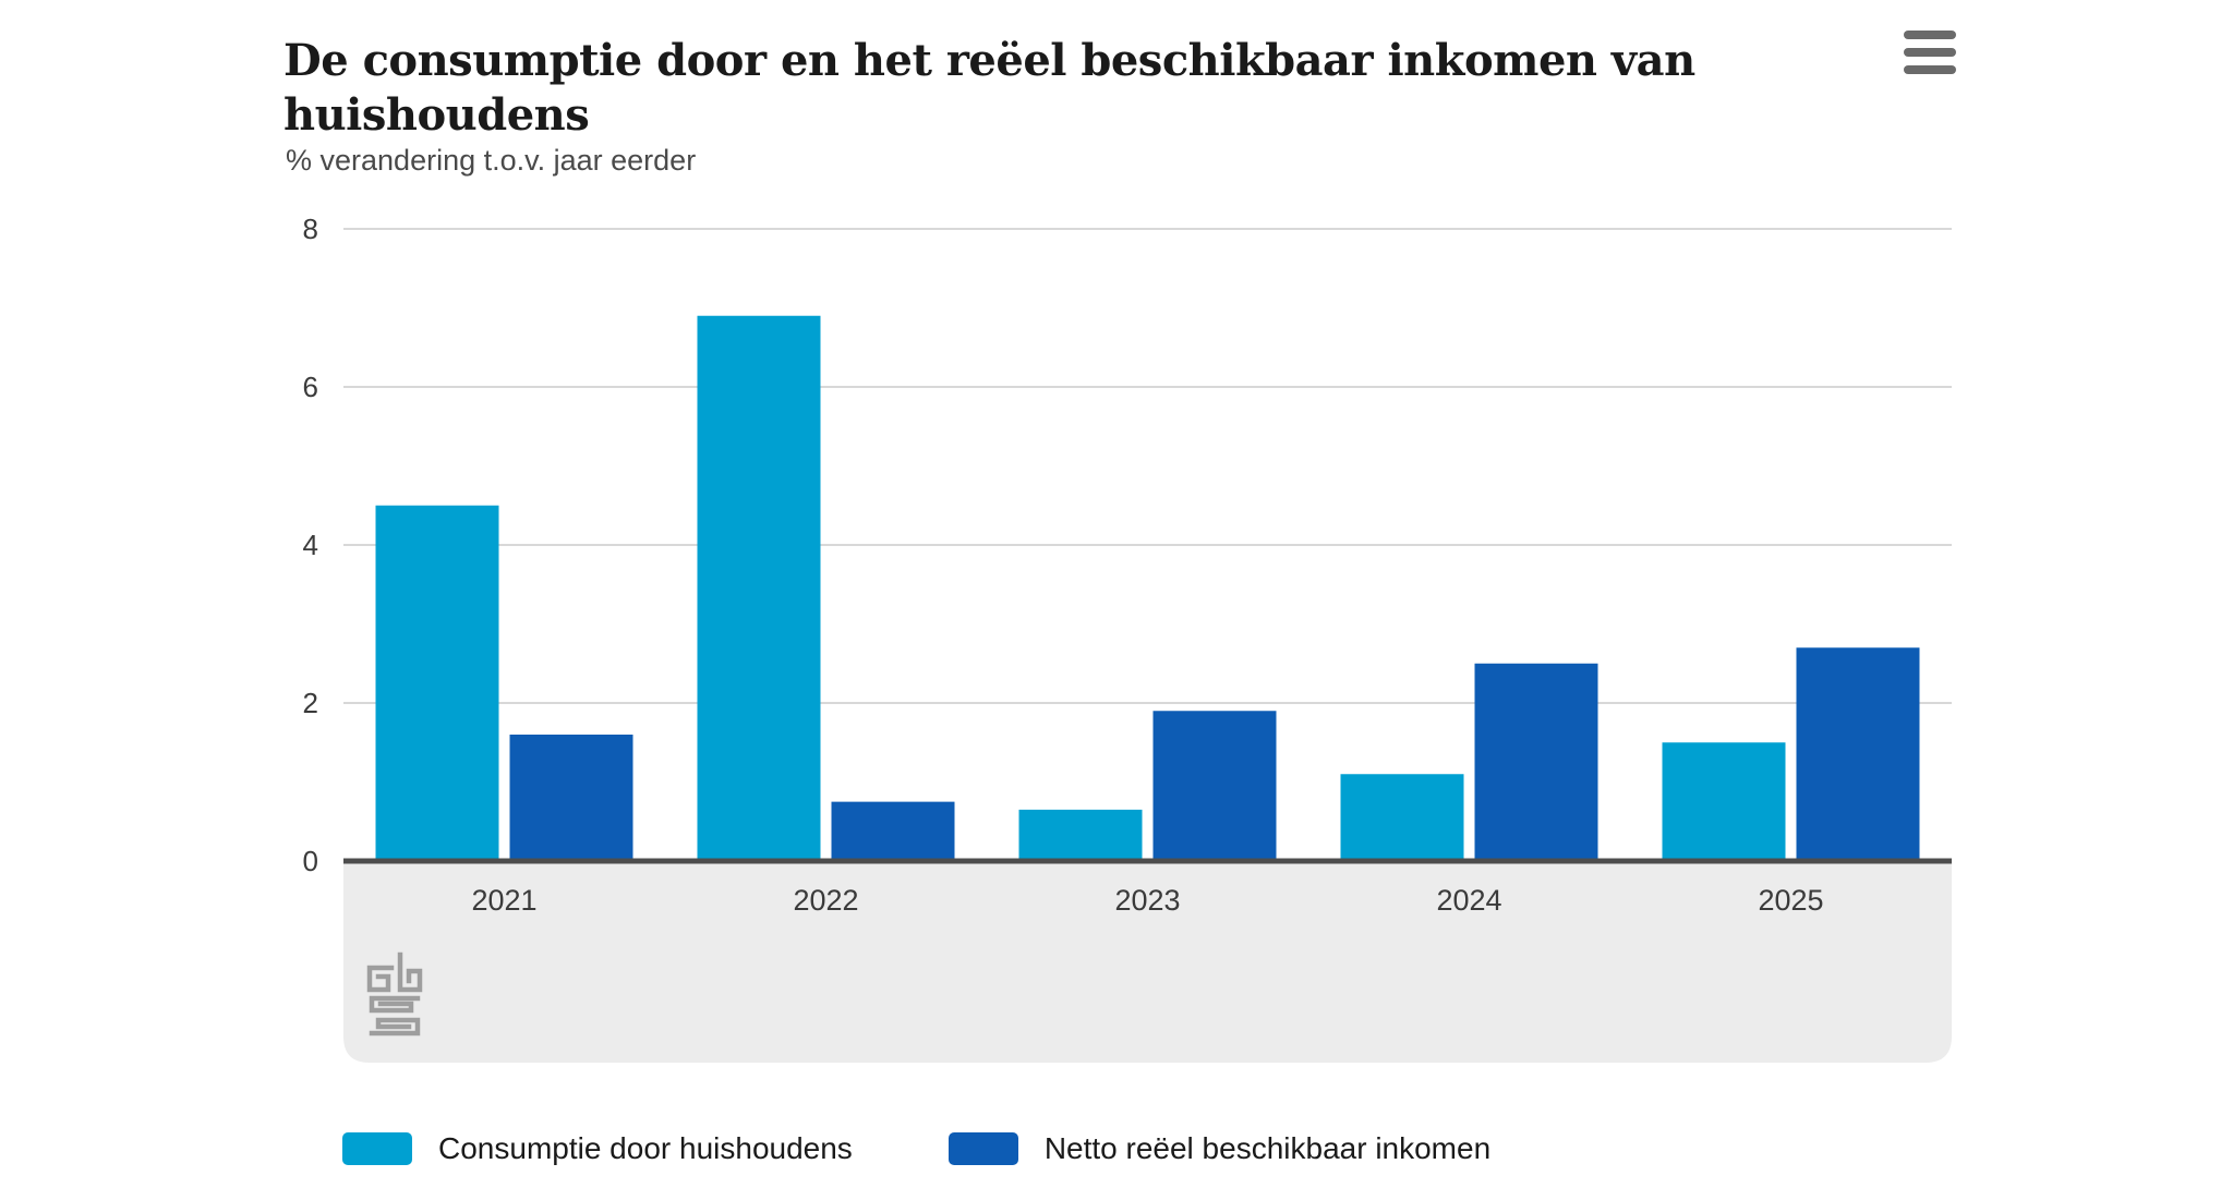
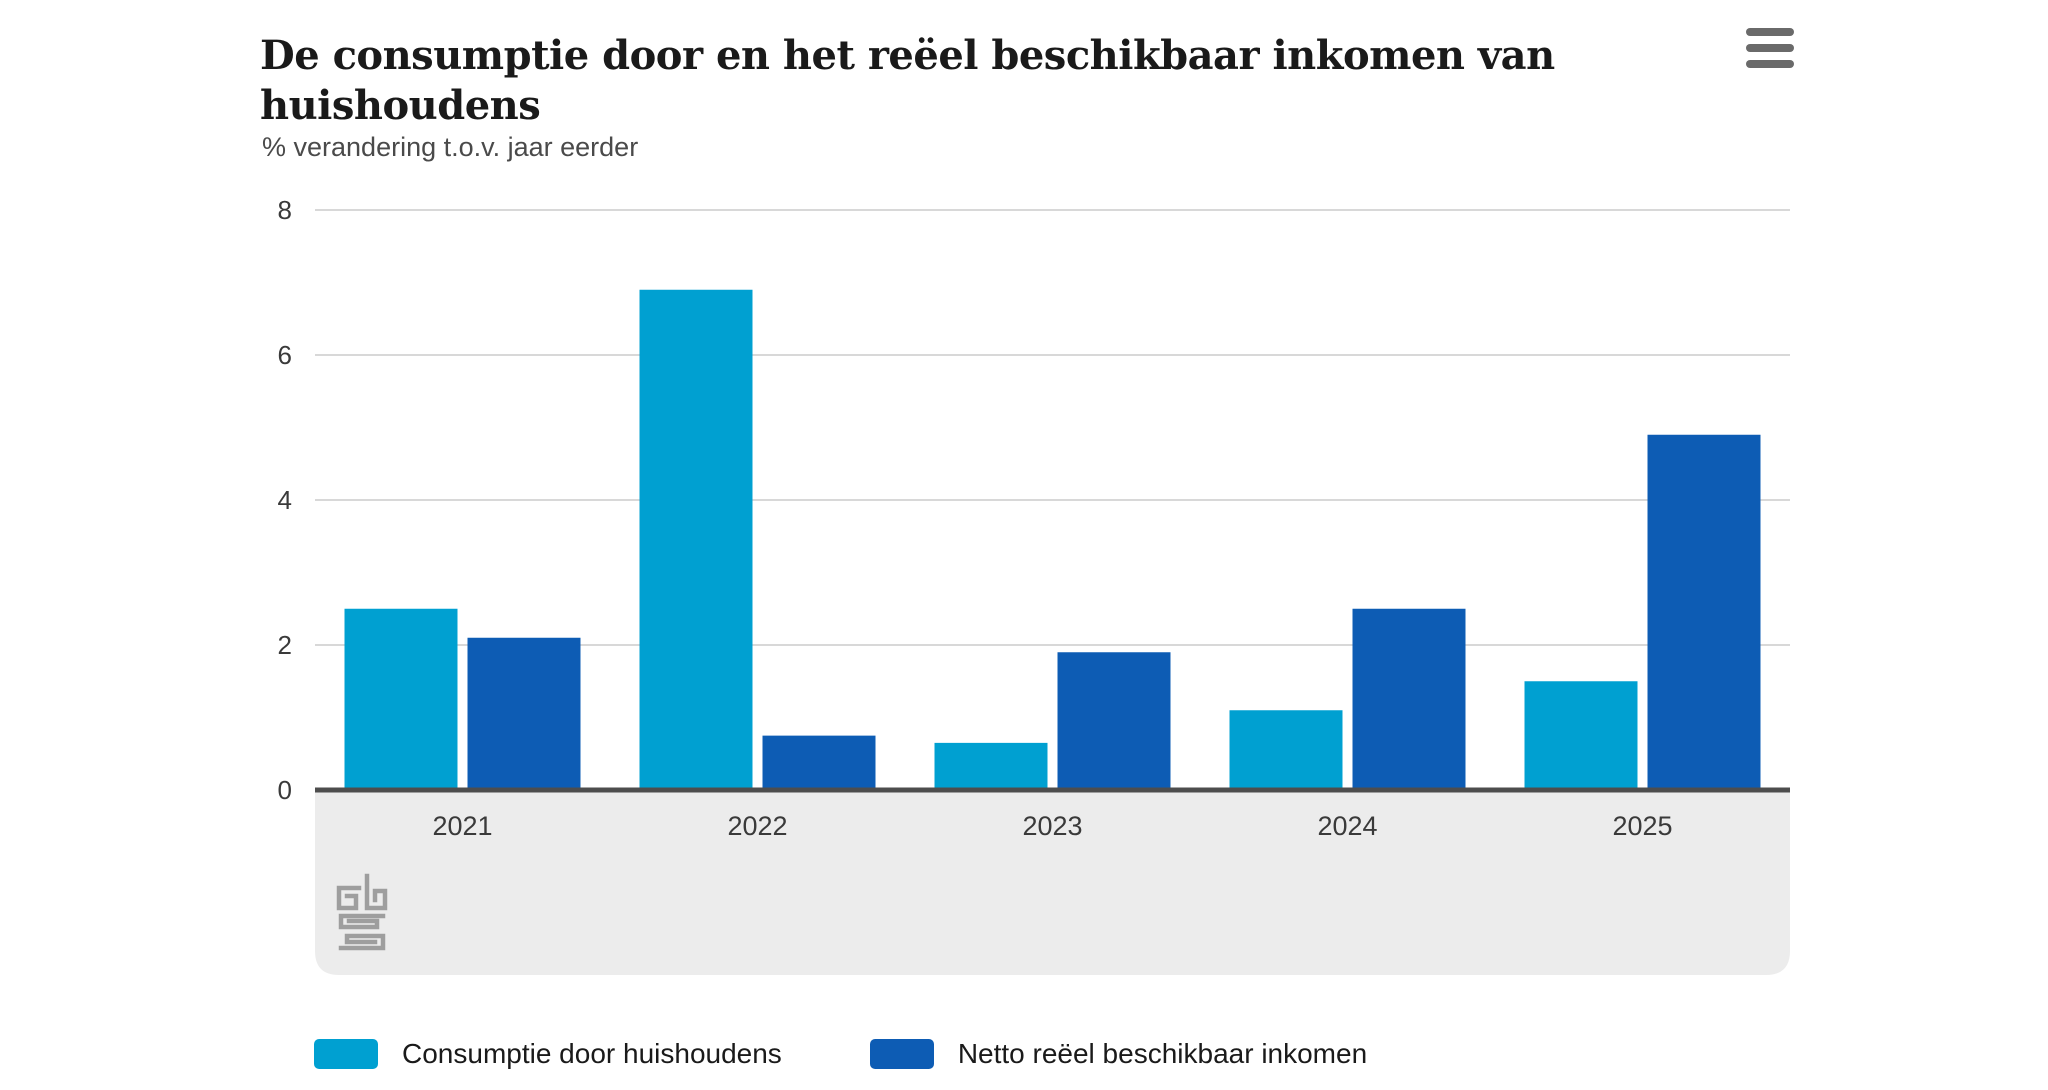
Consumptie door huishoudens/2021: 4.5 -> 2.5
Netto reëel beschikbaar inkomen/2021: 1.6 -> 2.1
Netto reëel beschikbaar inkomen/2025: 2.7 -> 4.9
